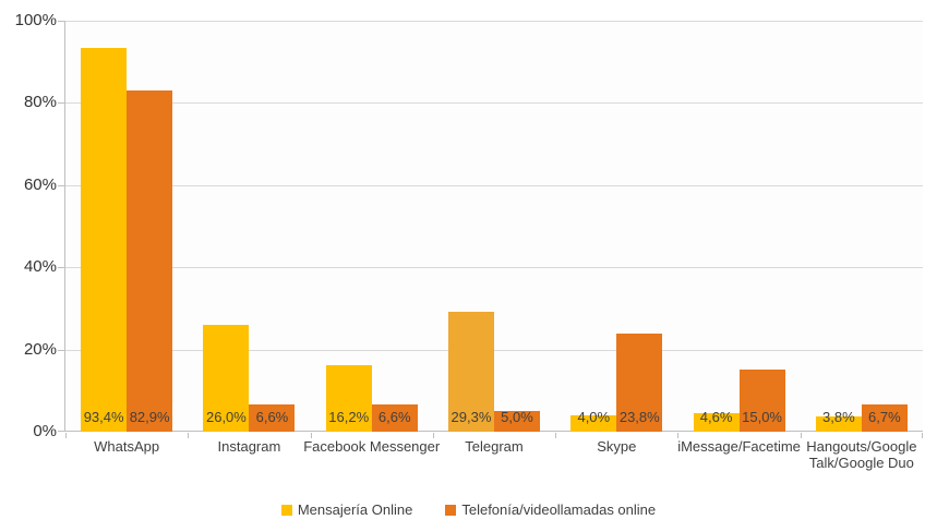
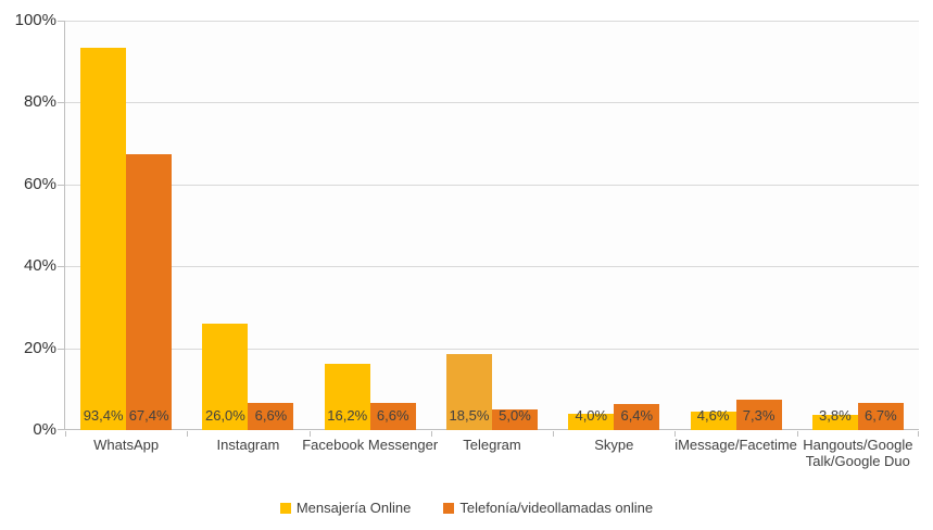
Telefonía/videollamadas online/WhatsApp: 82,9% -> 67,4%
Mensajería Online/Telegram: 29,3% -> 18,5%
Telefonía/videollamadas online/Skype: 23,8% -> 6,4%
Telefonía/videollamadas online/iMessage/Facetime: 15,0% -> 7,3%
